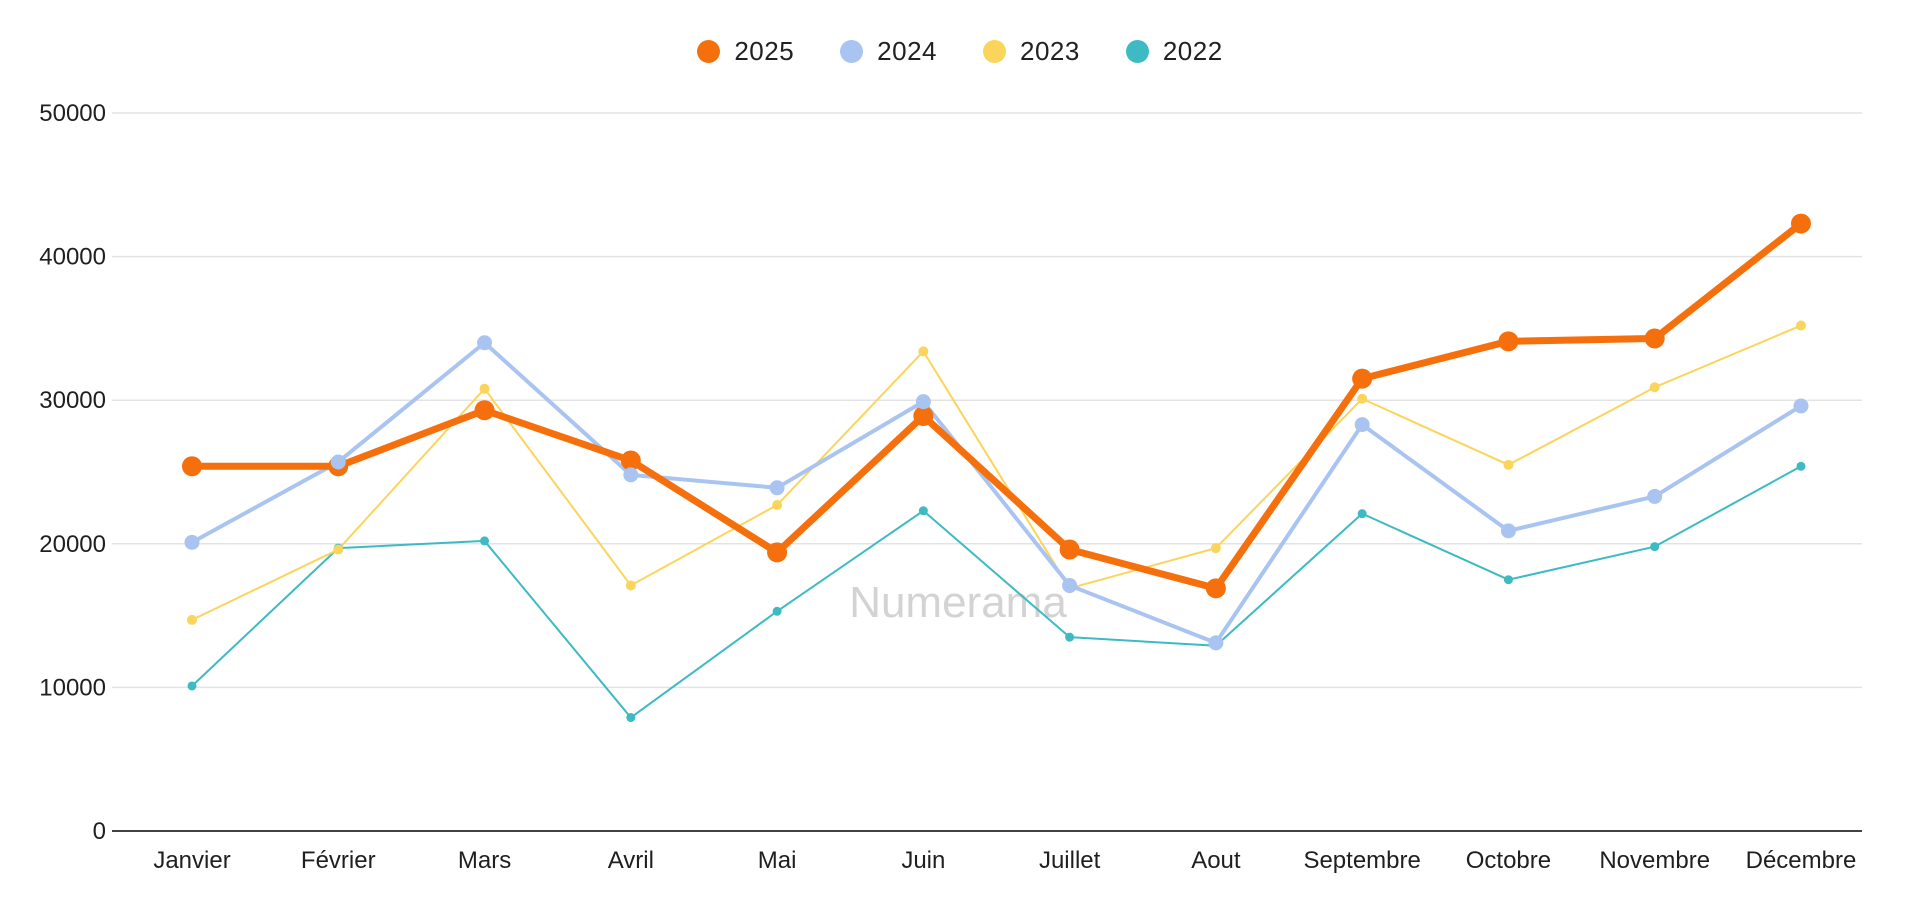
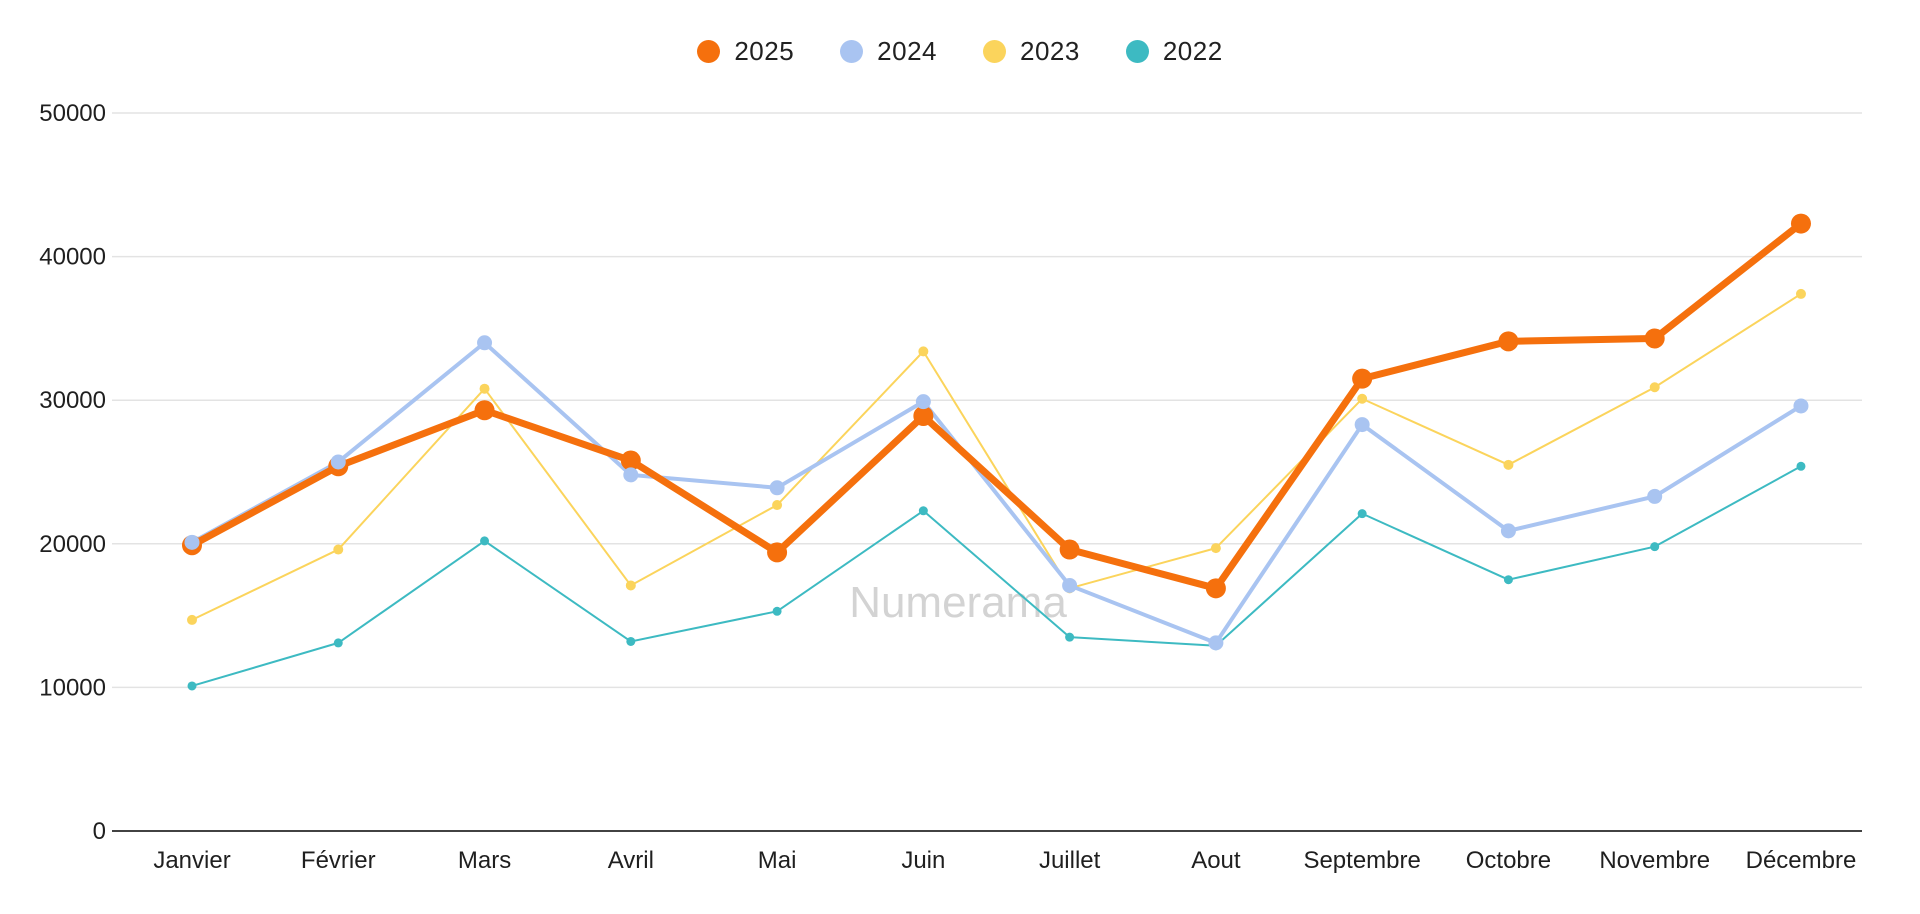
2025/Janvier: 25400 -> 19900
2022/Février: 19700 -> 13100
2022/Avril: 7900 -> 13200
2023/Décembre: 35200 -> 37400
